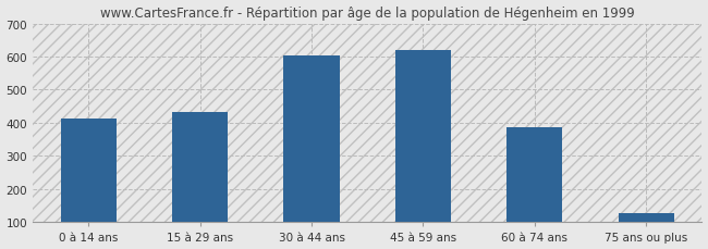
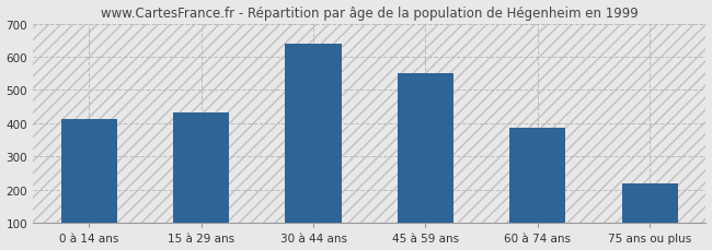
30 à 44 ans: 604 -> 640
45 à 59 ans: 621 -> 550
75 ans ou plus: 128 -> 220
